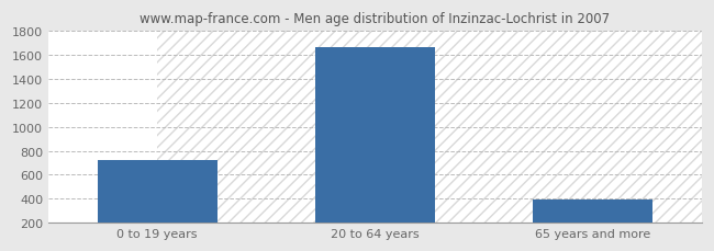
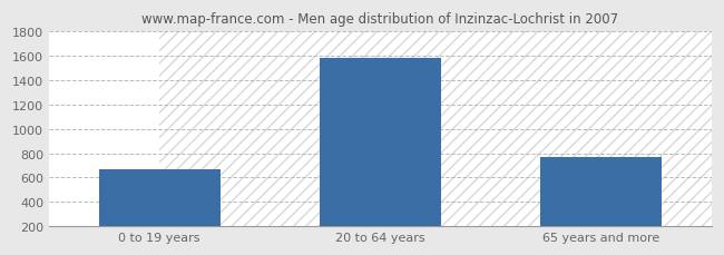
0 to 19 years: 720 -> 670
20 to 64 years: 1670 -> 1580
65 years and more: 400 -> 770
